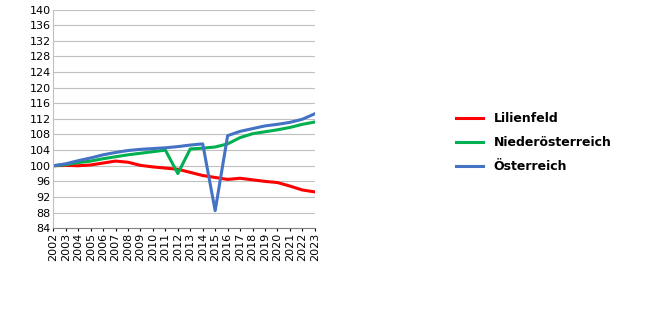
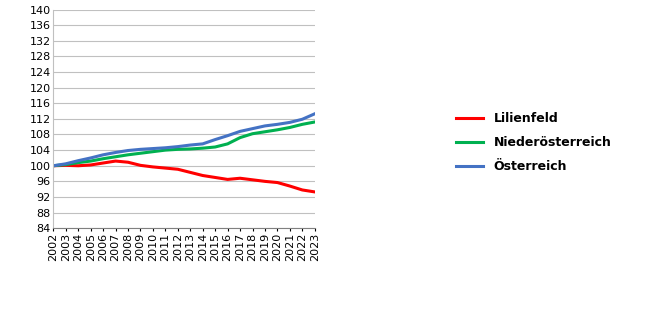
Niederösterreich/2012: 98.0 -> 104.2
Österreich/2015: 88.5 -> 106.7
